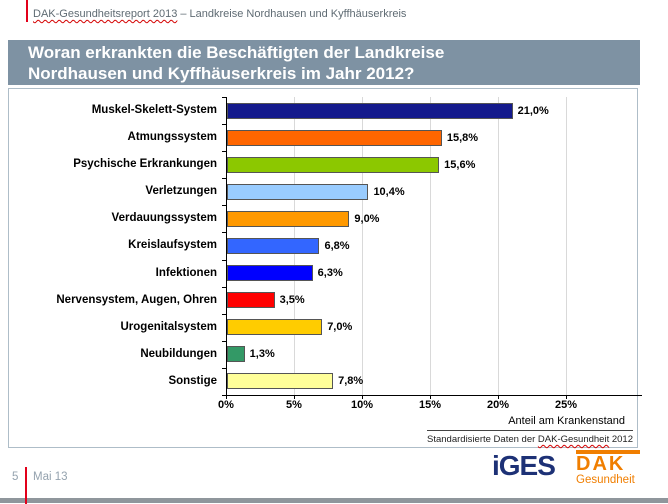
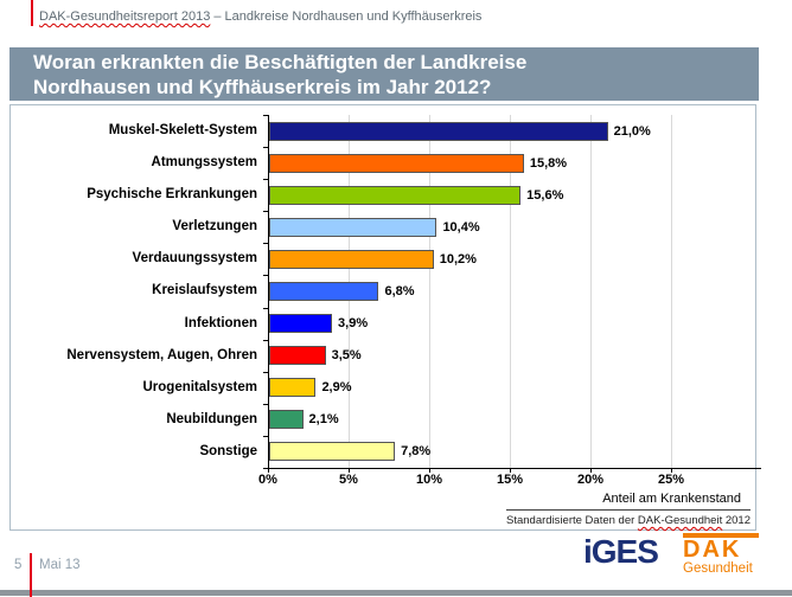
Verdauungssystem: 9,0% -> 10,2%
Infektionen: 6,3% -> 3,9%
Urogenitalsystem: 7,0% -> 2,9%
Neubildungen: 1,3% -> 2,1%
